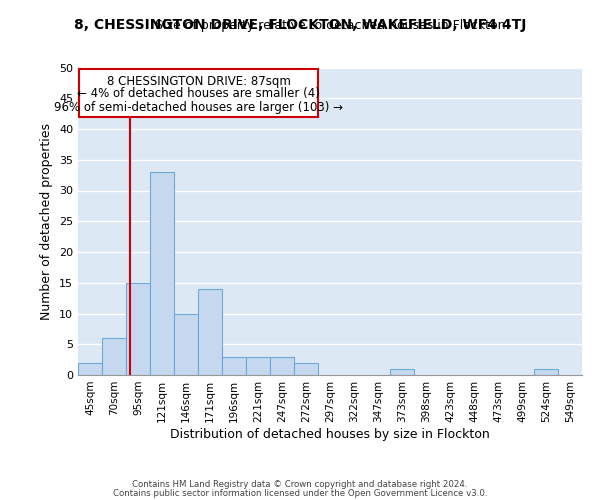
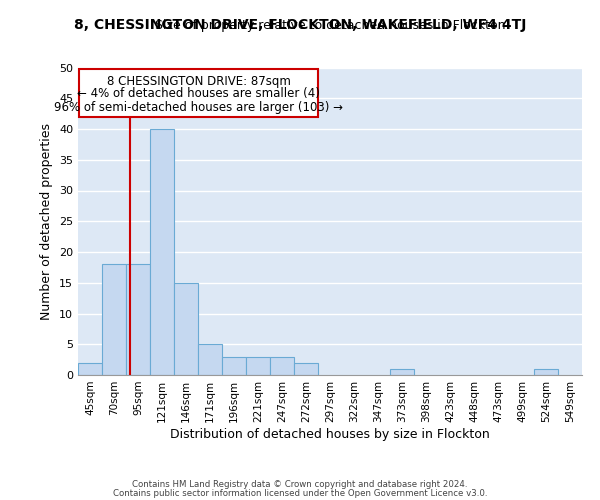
70sqm: 6 -> 18
95sqm: 15 -> 18
121sqm: 33 -> 40
146sqm: 10 -> 15
171sqm: 14 -> 5
